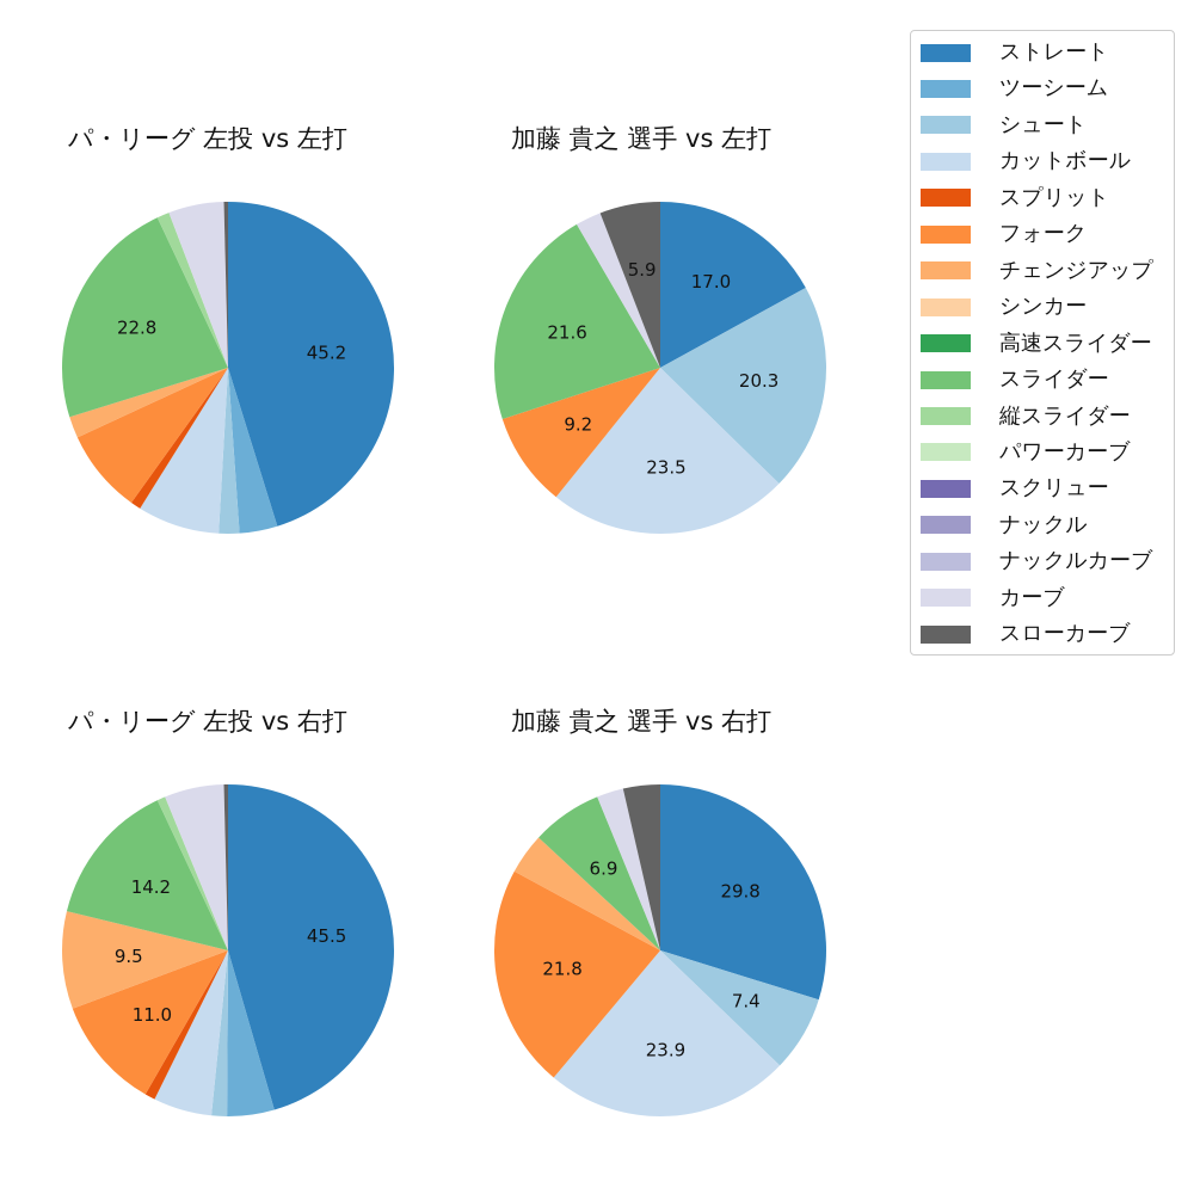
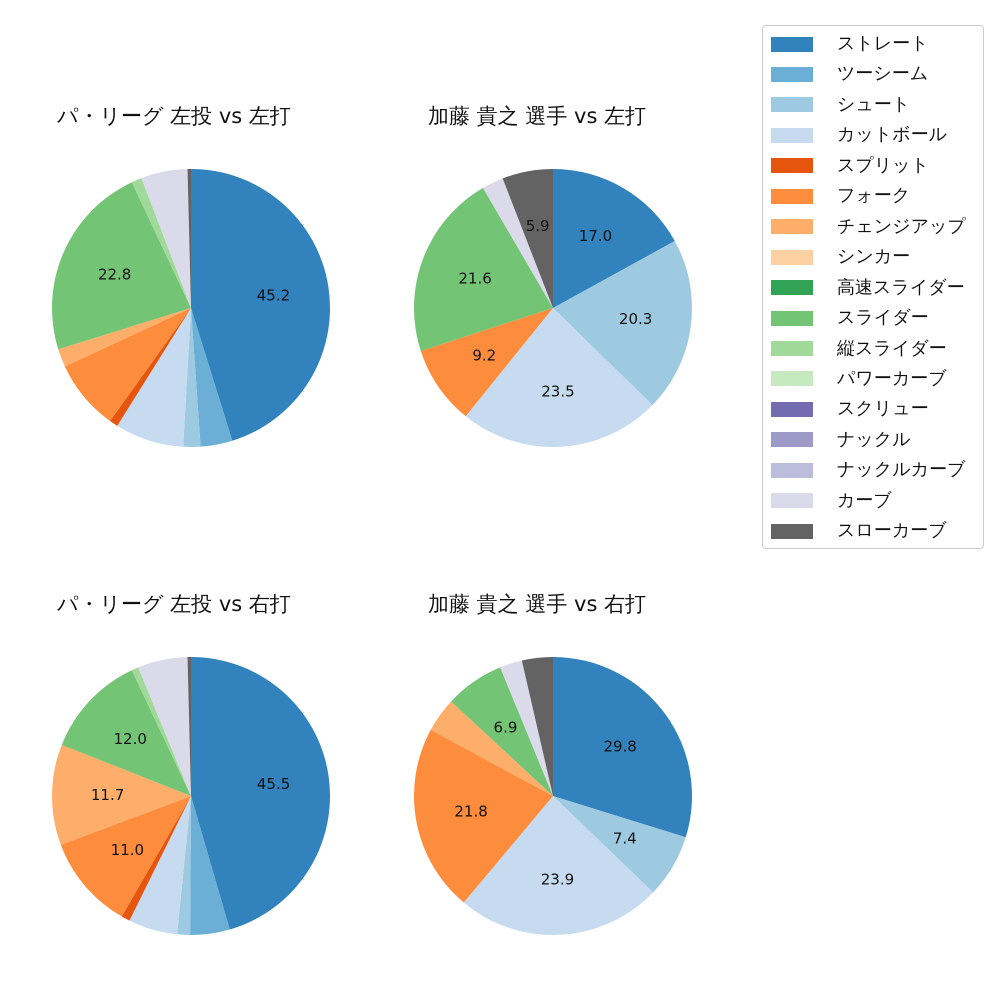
パ・リーグ 左投 vs 右打/チェンジアップ: 9.5 -> 11.7
パ・リーグ 左投 vs 右打/スライダー: 14.2 -> 12.0
